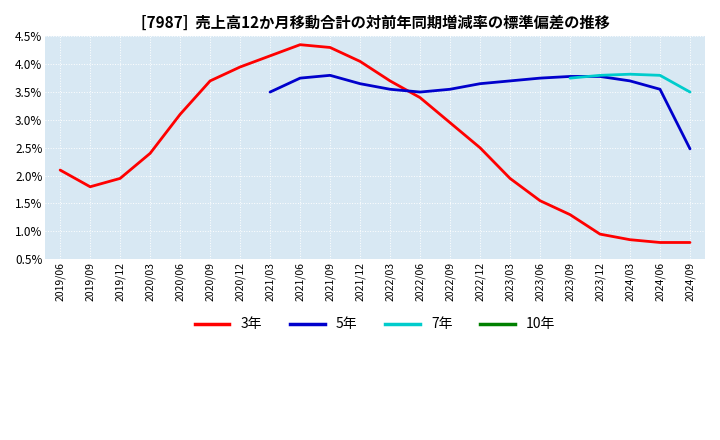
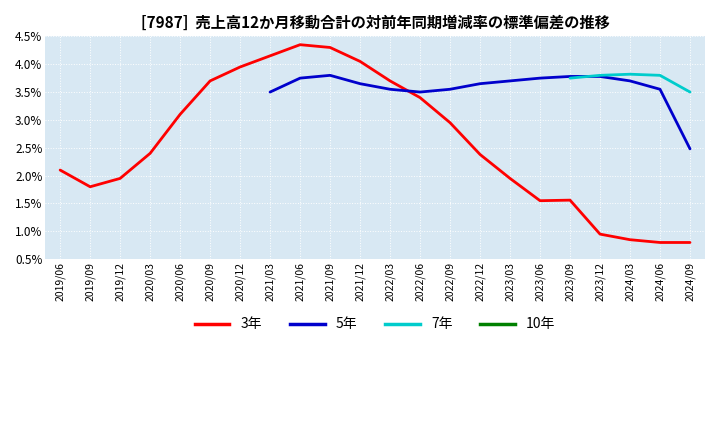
3年/2022/12: 2.50% -> 2.38%
3年/2023/09: 1.30% -> 1.56%
